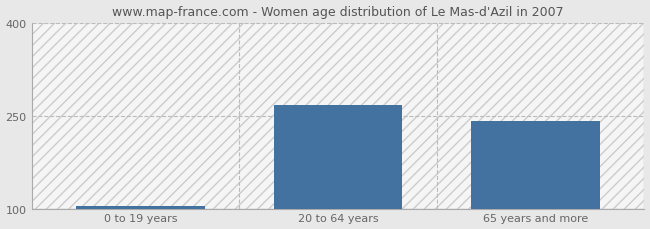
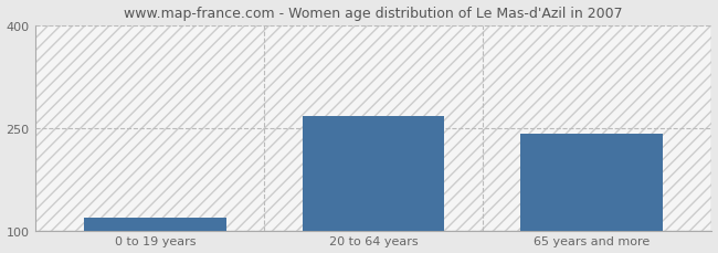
0 to 19 years: 104 -> 118
